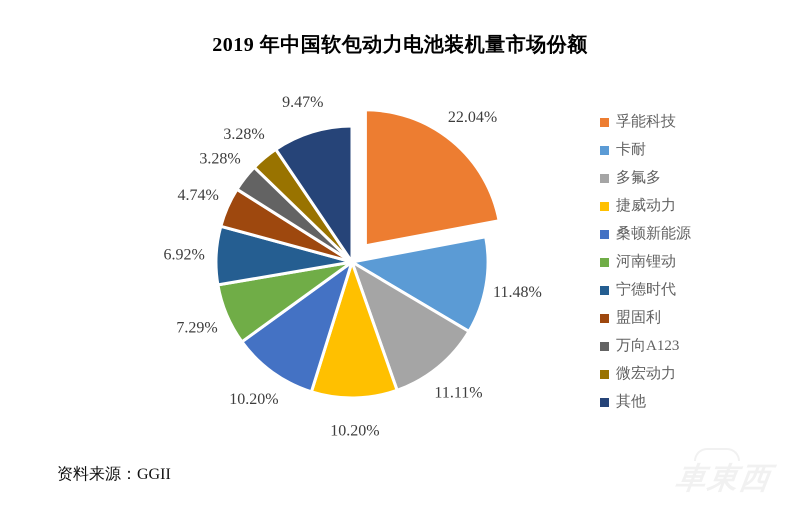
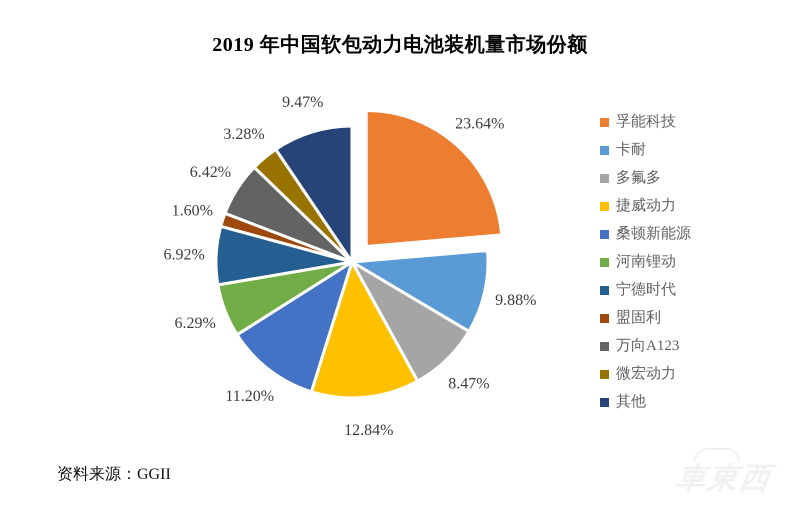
孚能科技: 22.04% -> 23.64%
卡耐: 11.48% -> 9.88%
多氟多: 11.11% -> 8.47%
捷威动力: 10.20% -> 12.84%
桑顿新能源: 10.20% -> 11.20%
河南锂动: 7.29% -> 6.29%
盟固利: 4.74% -> 1.60%
万向A123: 3.28% -> 6.42%
